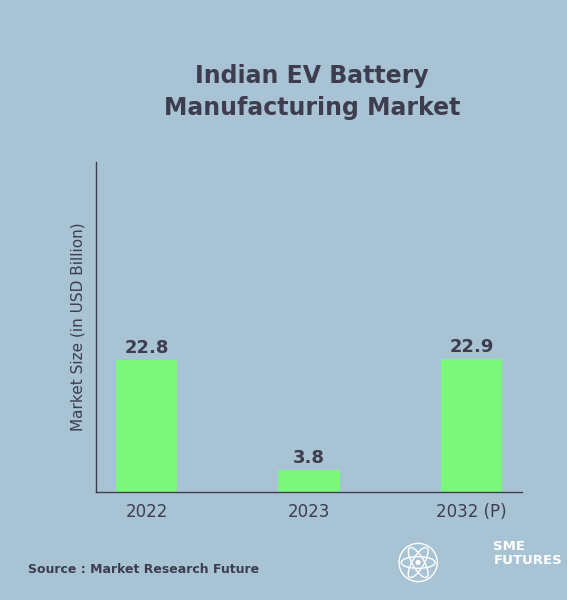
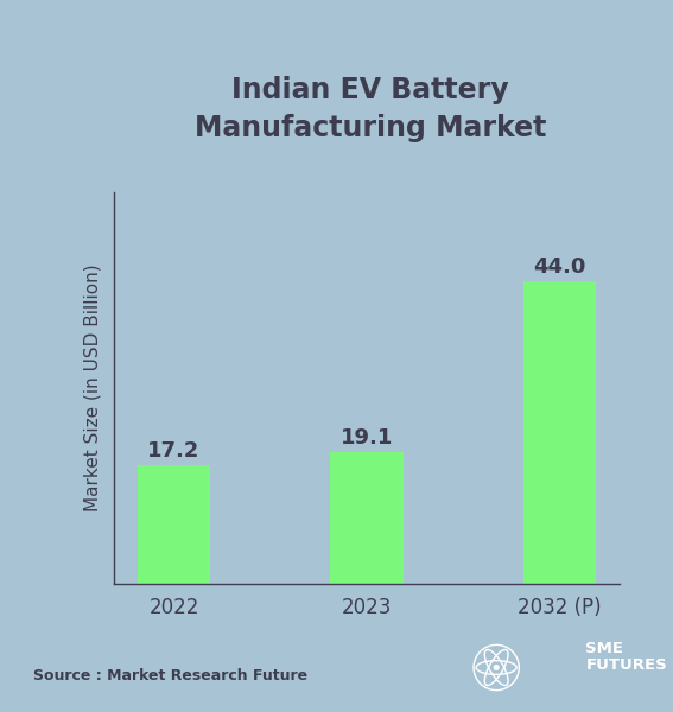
2022: 22.8 -> 17.2
2023: 3.8 -> 19.1
2032 (P): 22.9 -> 44.0
